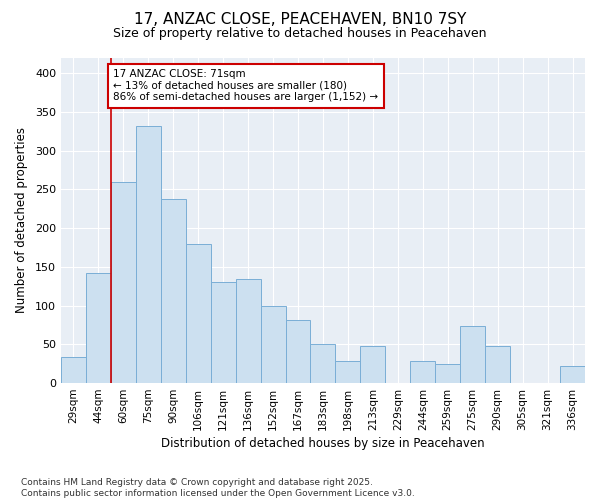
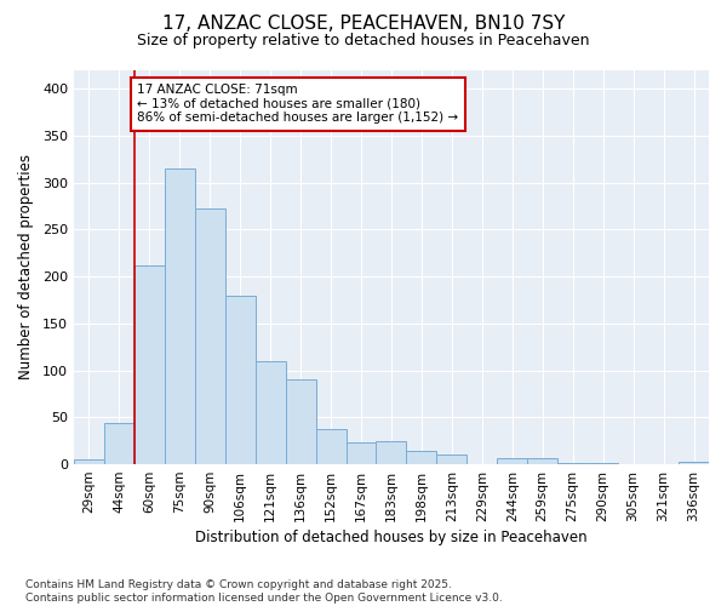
29sqm: 34 -> 5
44sqm: 142 -> 44
60sqm: 260 -> 212
75sqm: 332 -> 315
90sqm: 238 -> 272
121sqm: 130 -> 110
136sqm: 134 -> 90
152sqm: 100 -> 38
167sqm: 82 -> 23
183sqm: 50 -> 25
198sqm: 28 -> 14
213sqm: 48 -> 11
244sqm: 28 -> 6
259sqm: 24 -> 6
275sqm: 74 -> 2
290sqm: 48 -> 1
336sqm: 22 -> 3
